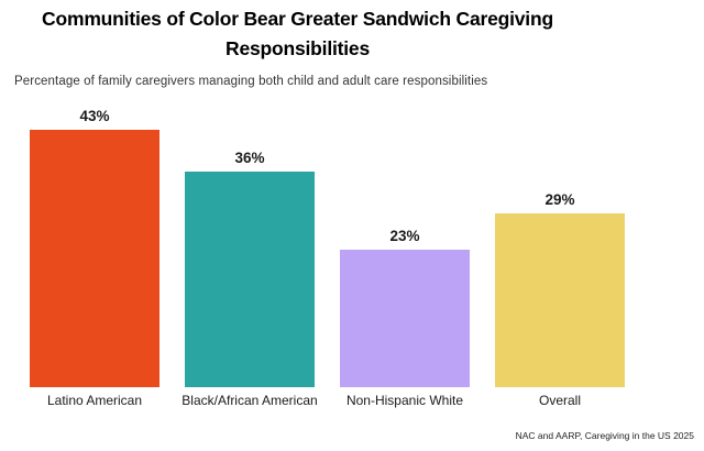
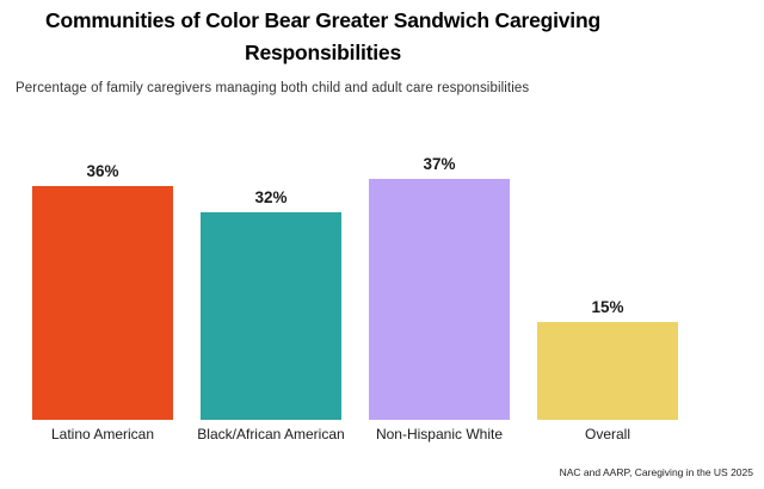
Latino American: 43% -> 36%
Black/African American: 36% -> 32%
Non-Hispanic White: 23% -> 37%
Overall: 29% -> 15%
